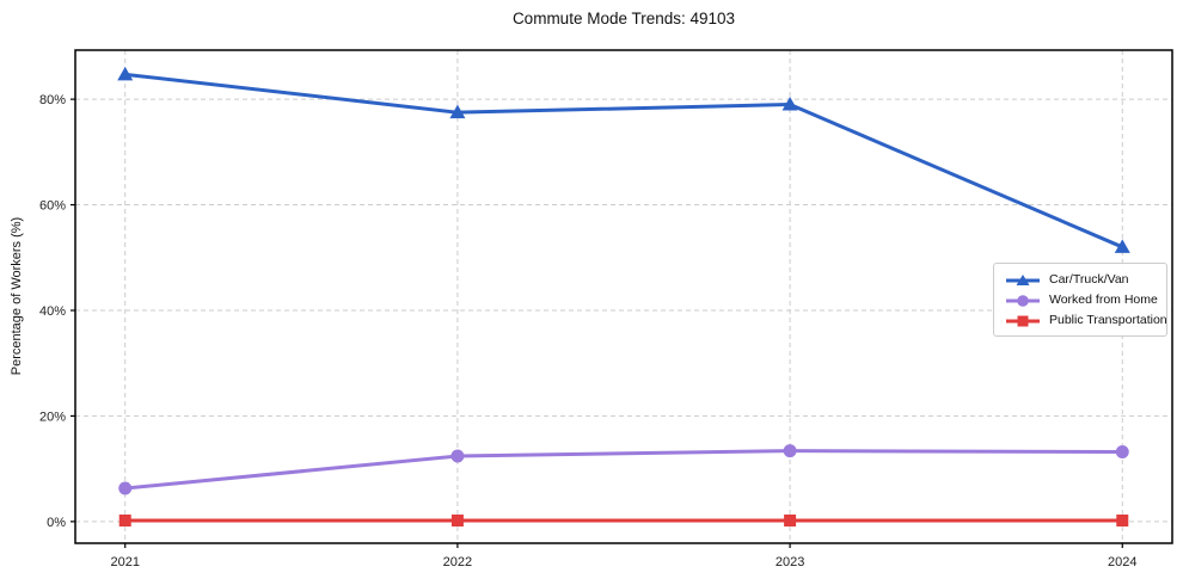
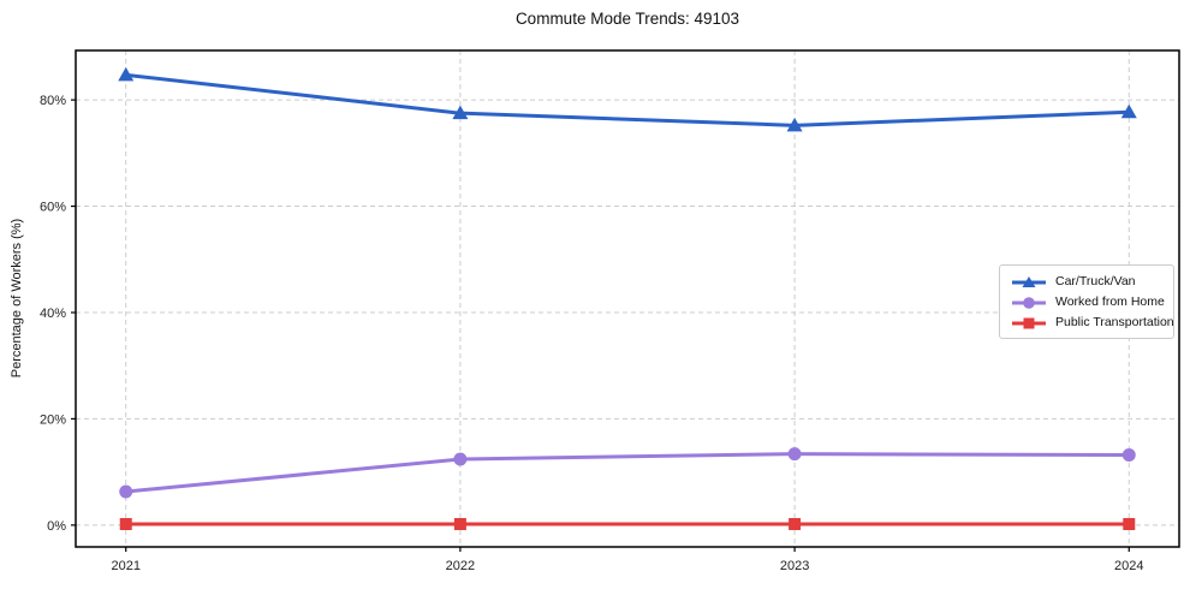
Car/Truck/Van/2023: 79% -> 75%
Car/Truck/Van/2024: 52% -> 78%
